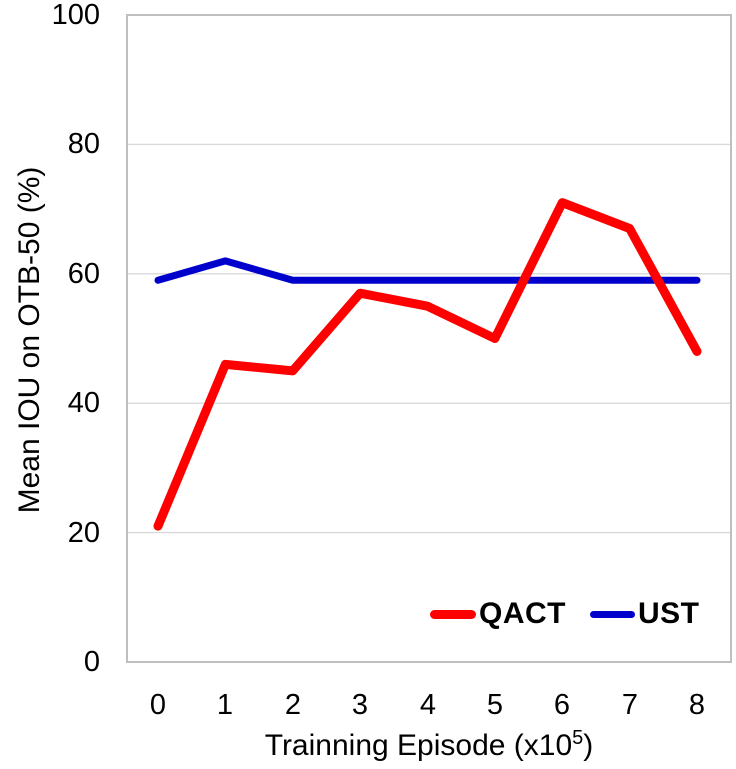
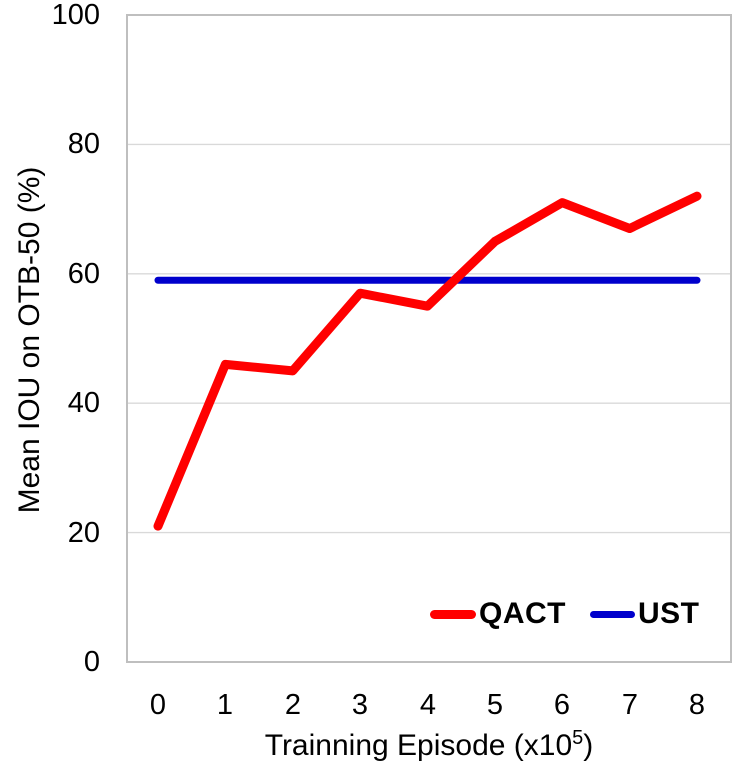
UST/1: 62 -> 59
QACT/5: 50 -> 65
QACT/8: 48 -> 72
